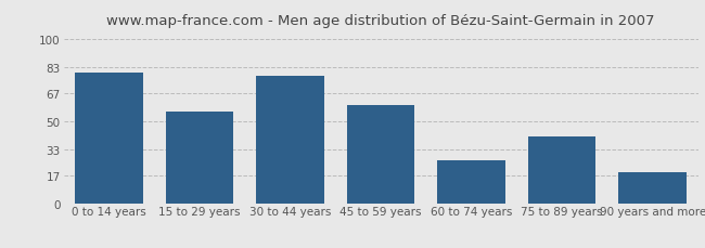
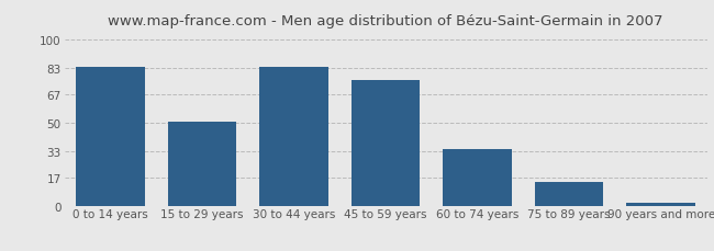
0 to 14 years: 80 -> 84
15 to 29 years: 56 -> 51
30 to 44 years: 78 -> 84
45 to 59 years: 60 -> 76
60 to 74 years: 26 -> 34
75 to 89 years: 41 -> 14
90 years and more: 19 -> 2
